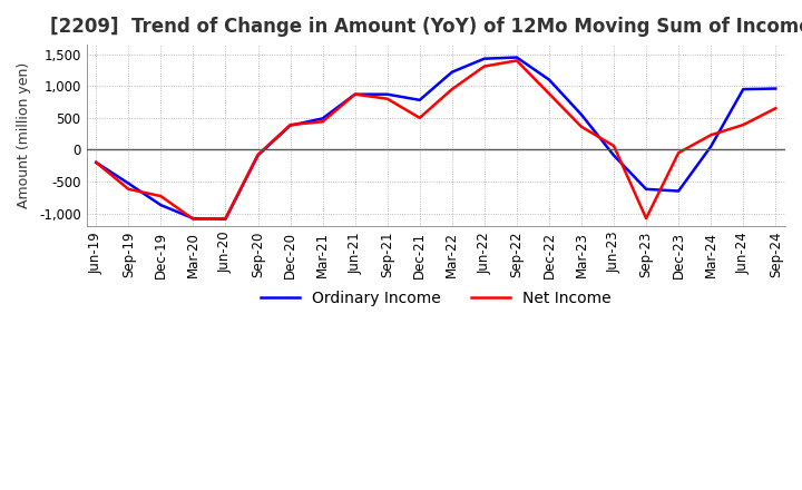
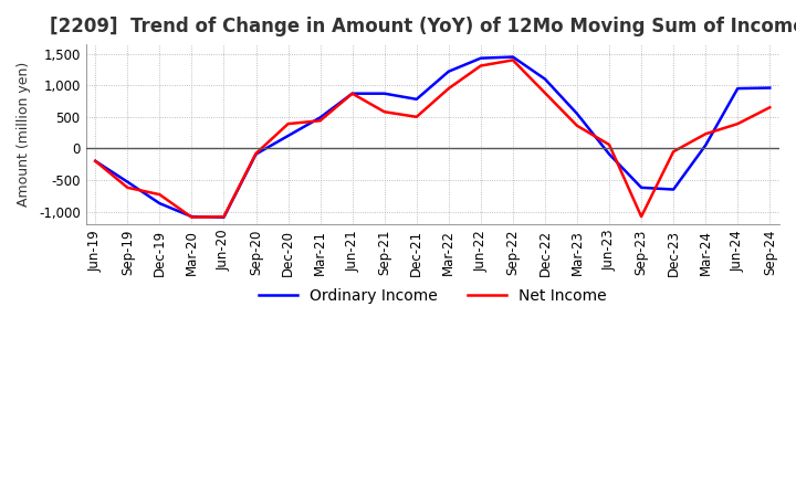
Ordinary Income/Dec-20: 380 -> 200
Net Income/Sep-21: 800 -> 580
